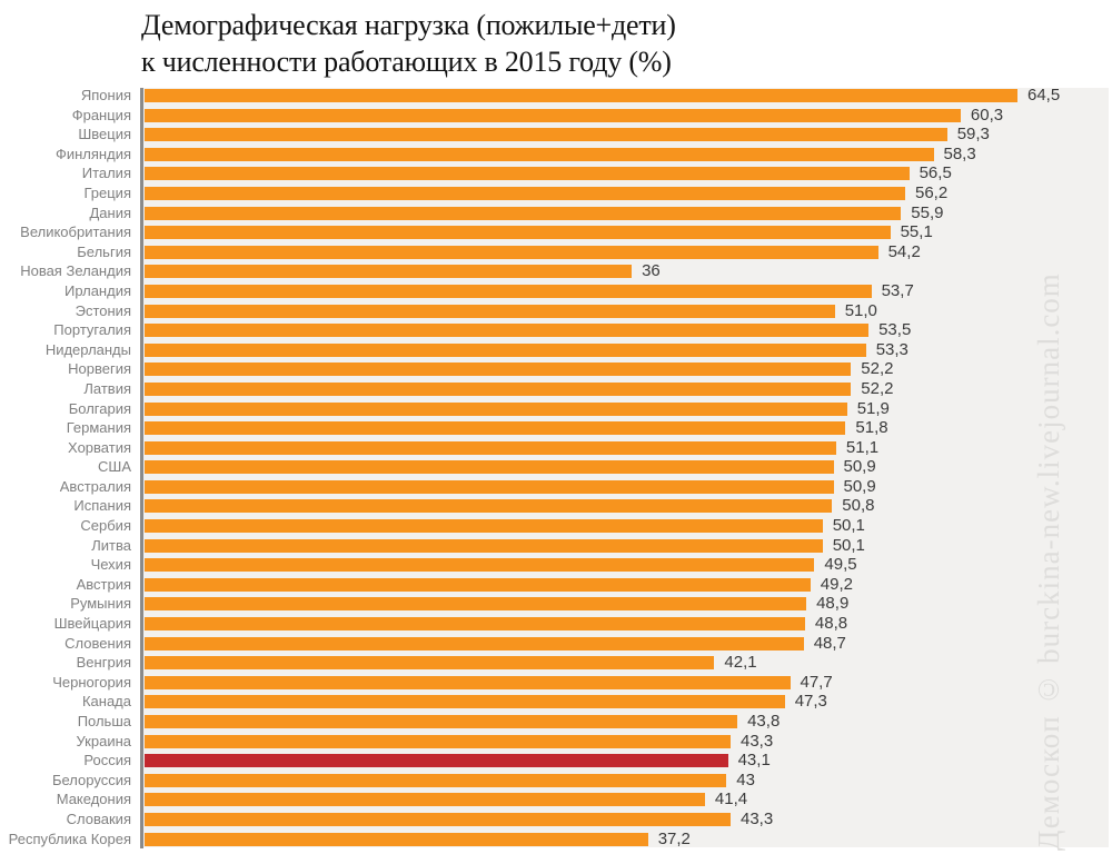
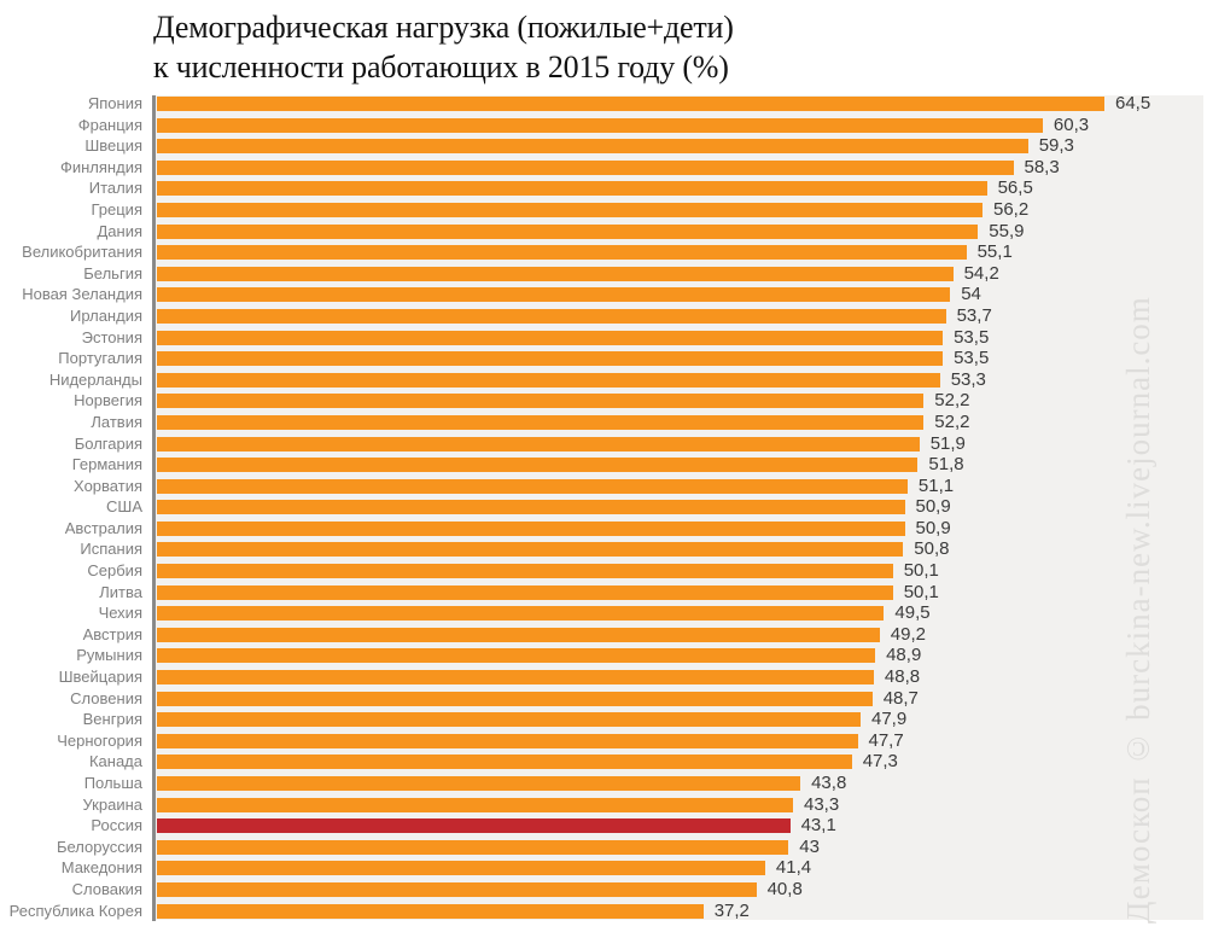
Новая Зеландия: 36 -> 54
Эстония: 51,0 -> 53,5
Венгрия: 42,1 -> 47,9
Словакия: 43,3 -> 40,8
